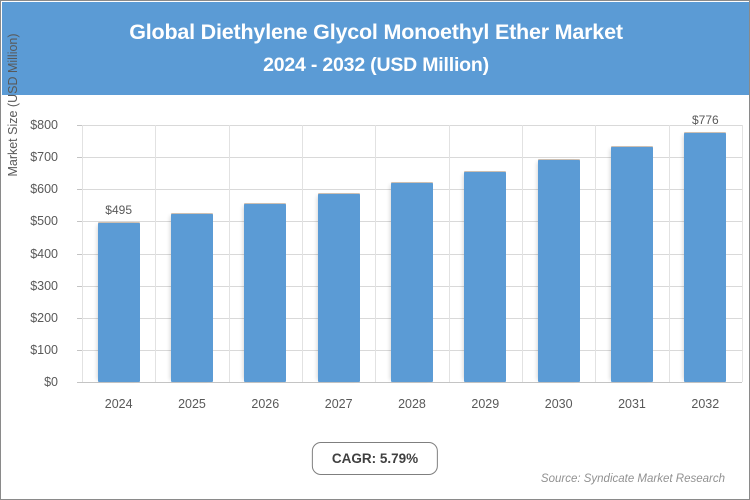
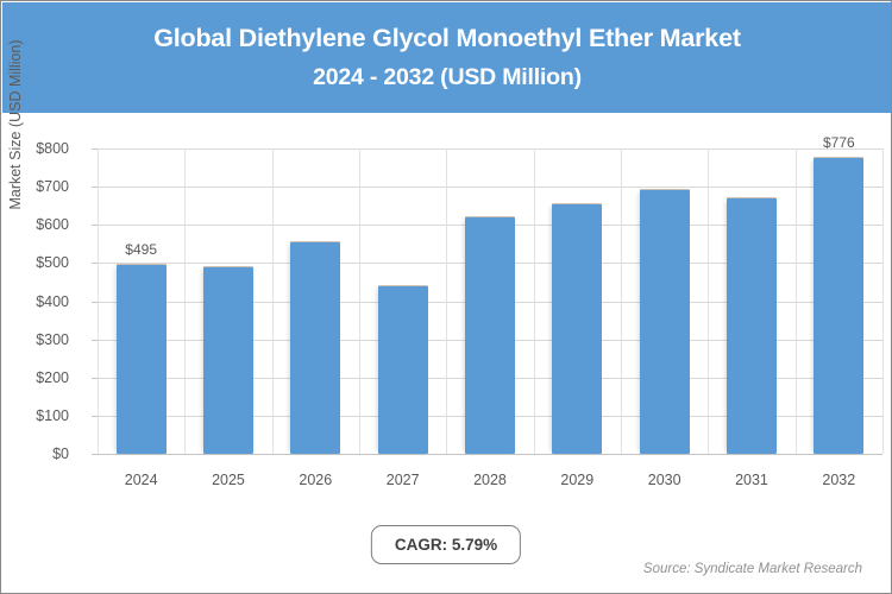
2025: $520 -> $490
2027: $580 -> $440
2031: $730 -> $670
